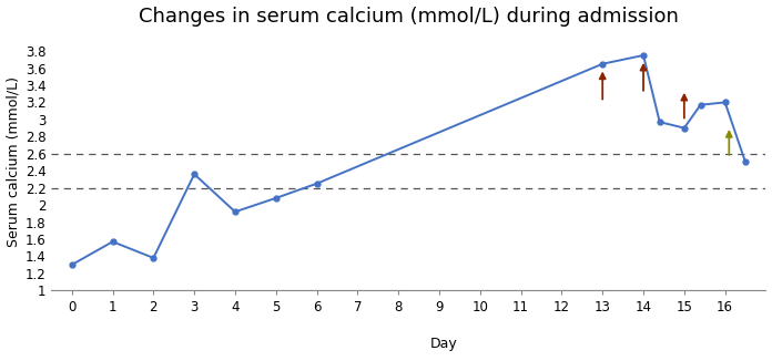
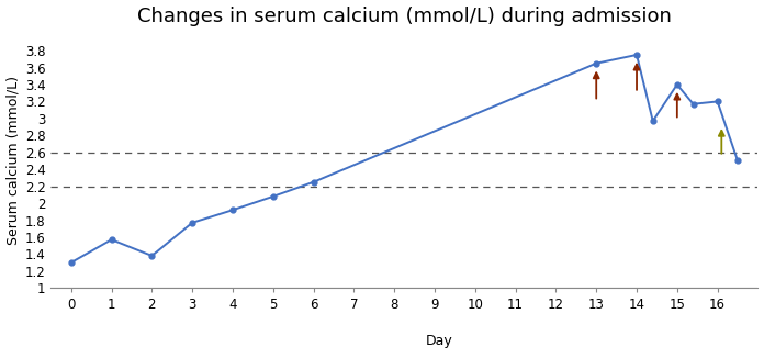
3: 2.36 -> 1.77
15: 2.90 -> 3.40
